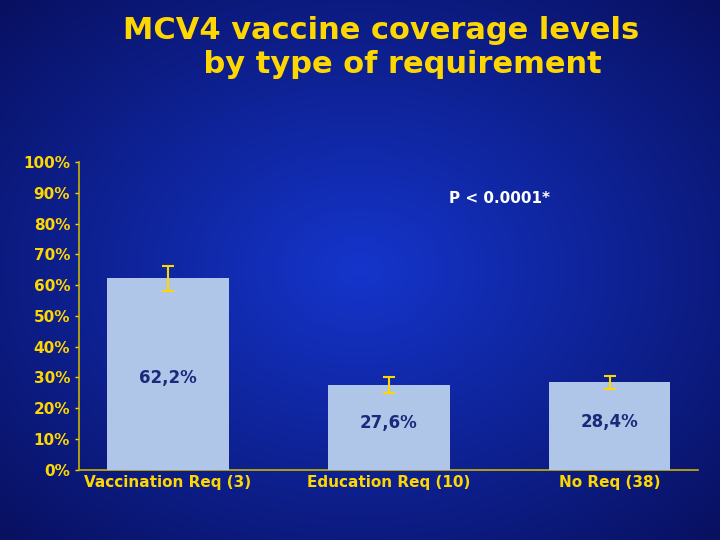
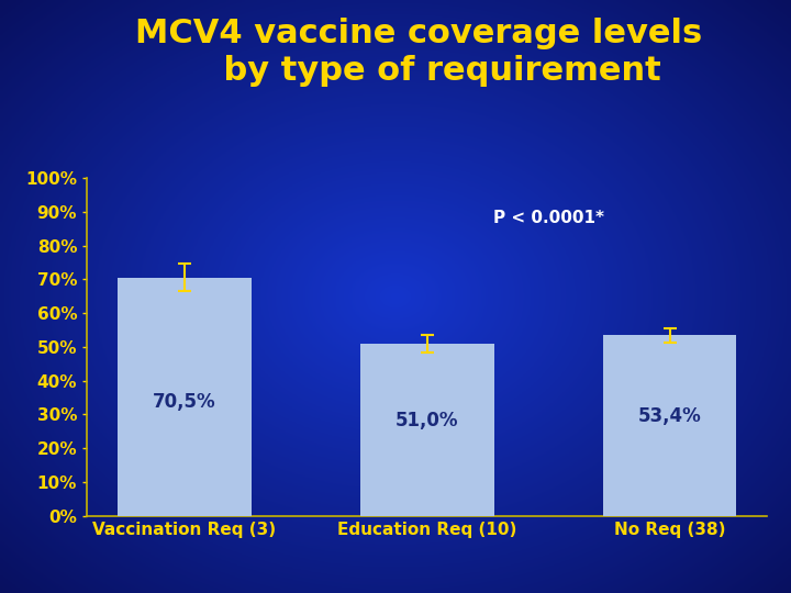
Vaccination Req (3): 62,2% -> 70,5%
Education Req (10): 27,6% -> 51,0%
No Req (38): 28,4% -> 53,4%
